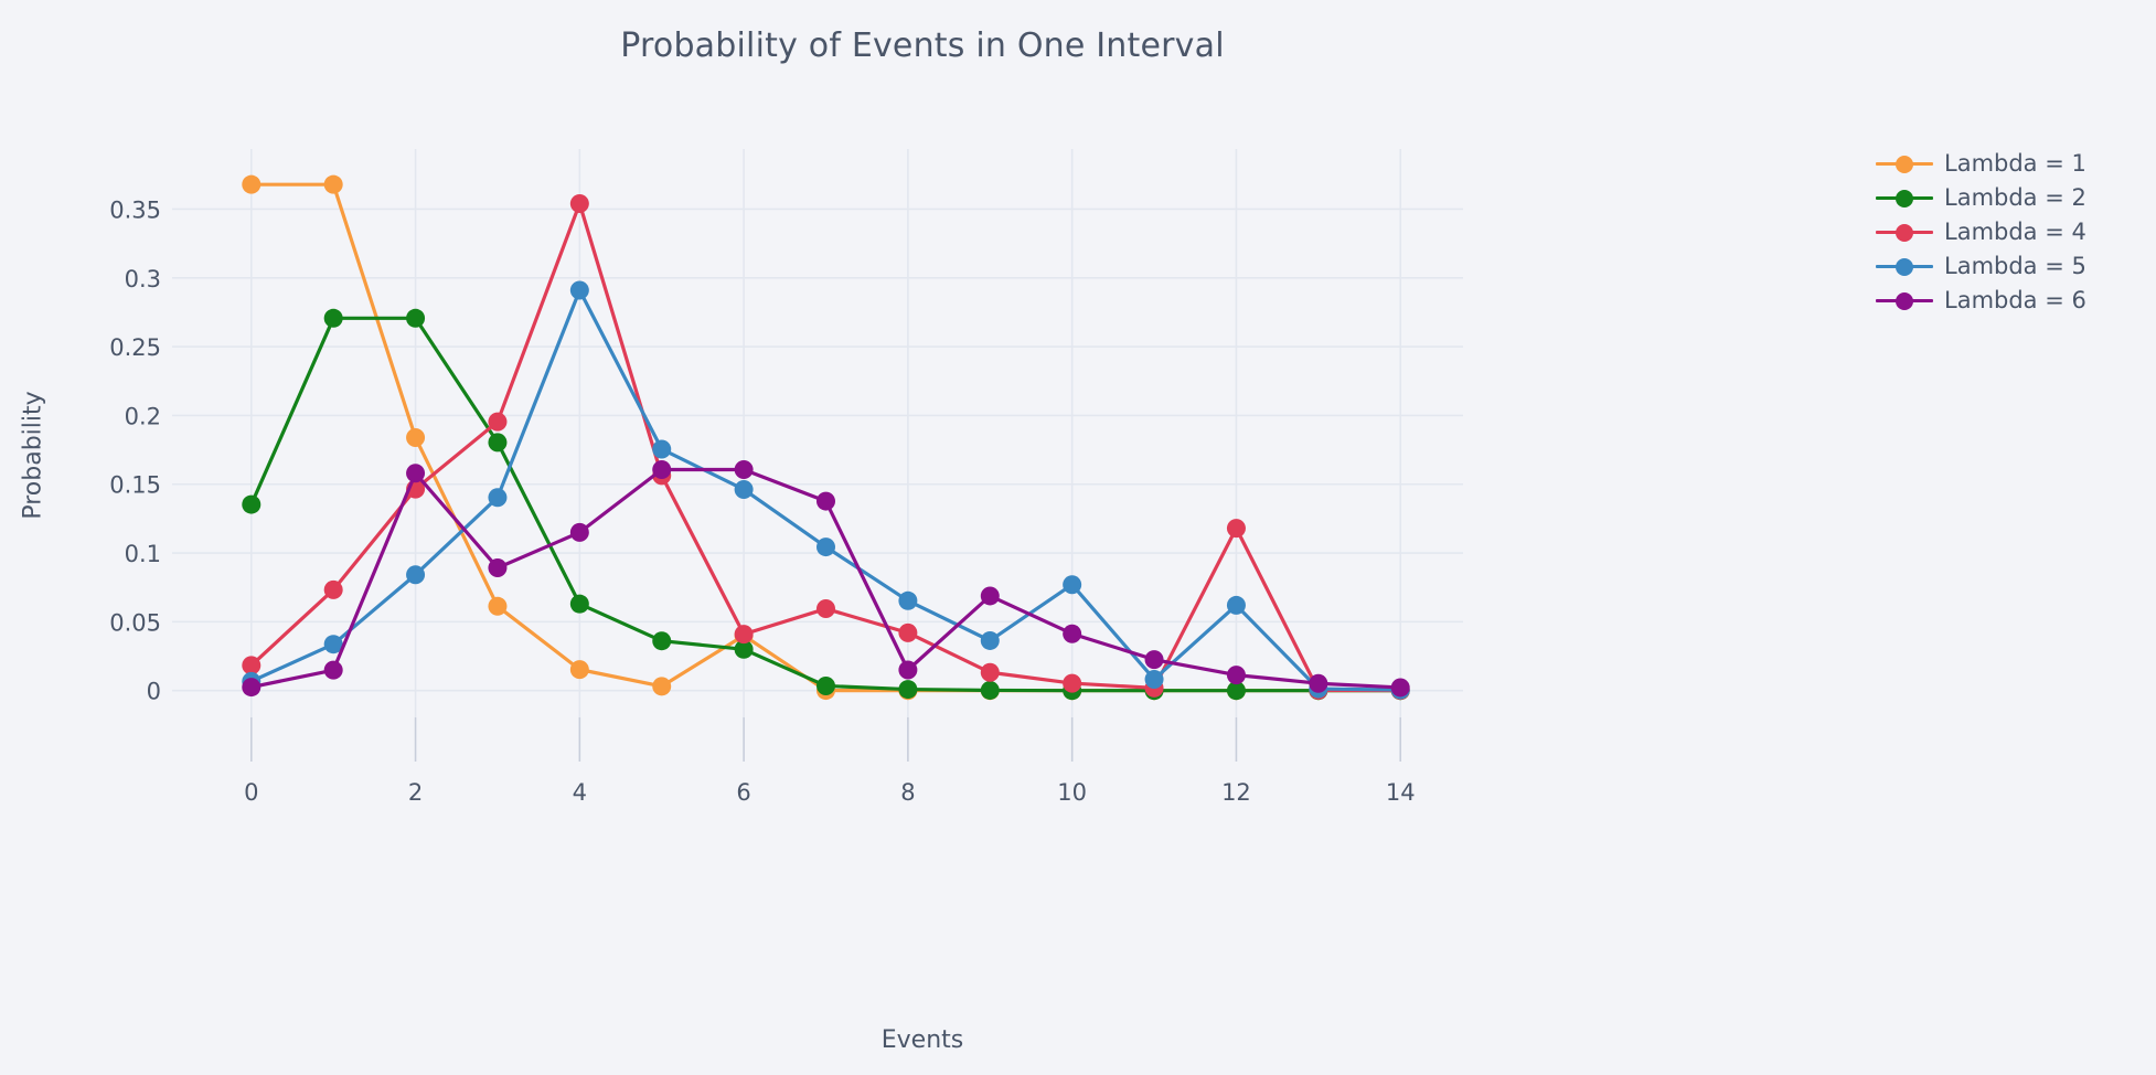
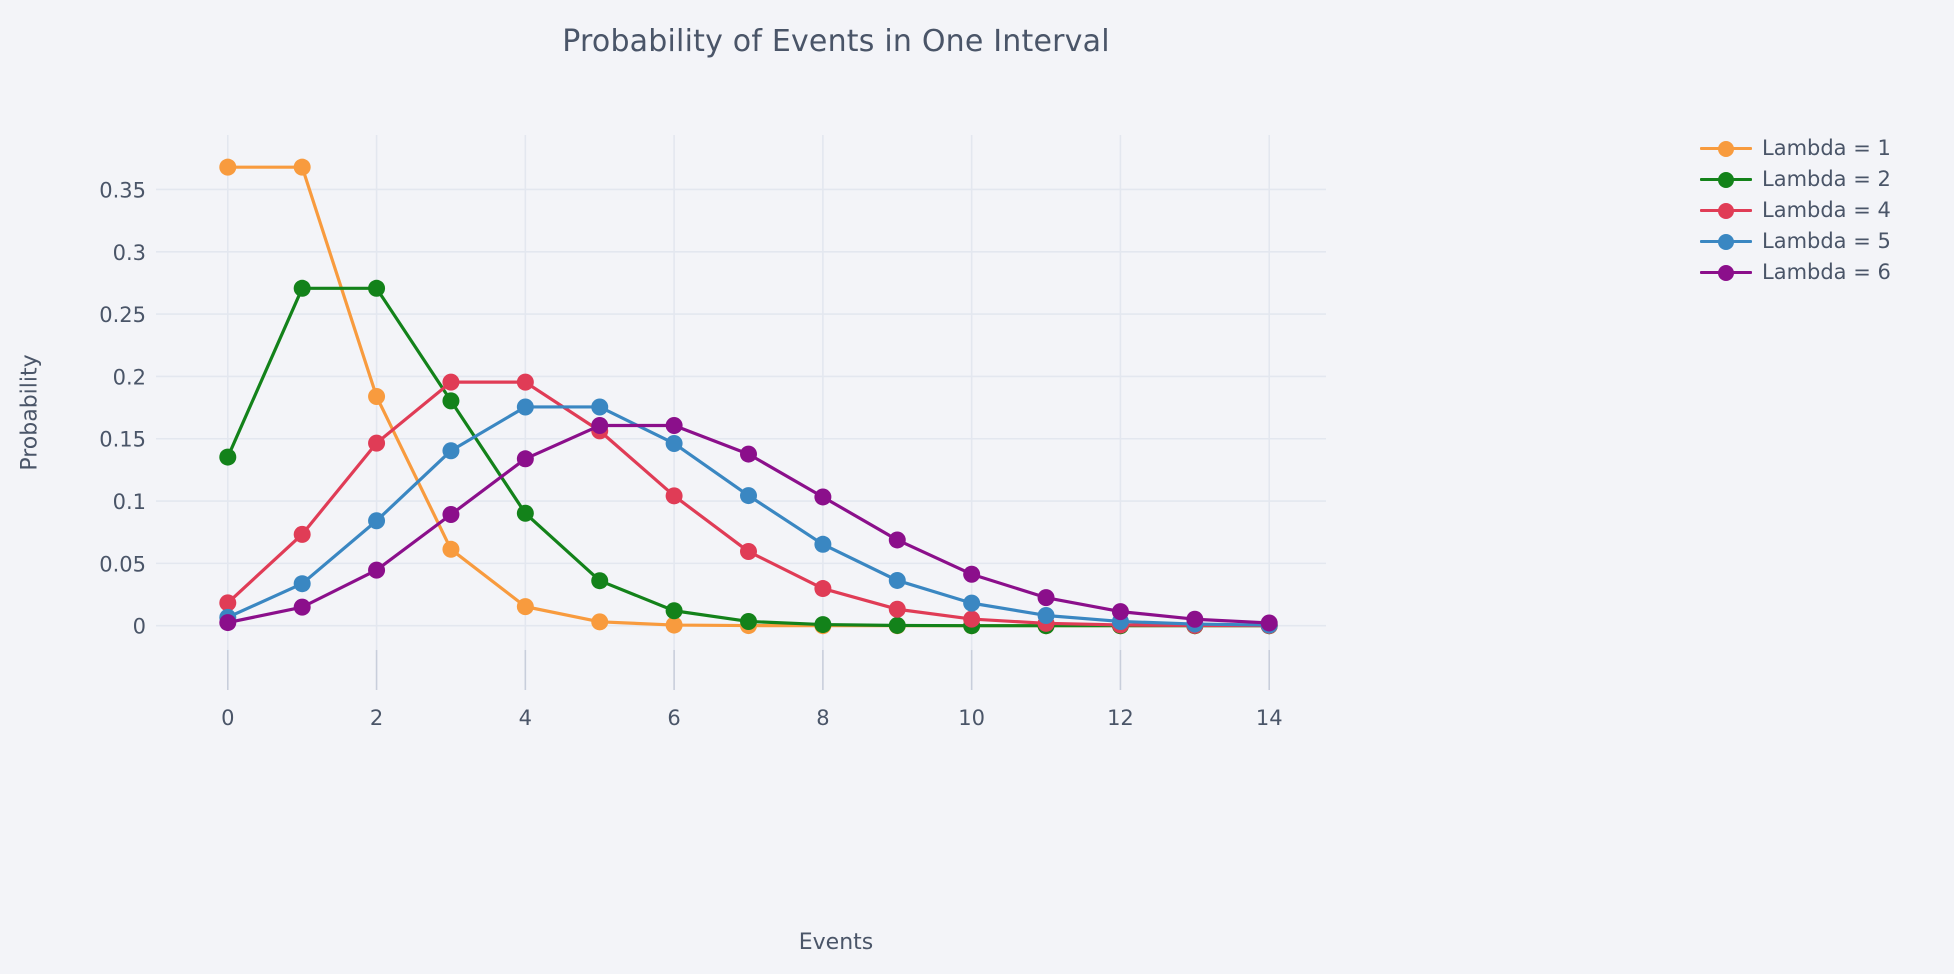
Lambda = 6/2: 0.158 -> 0.045
Lambda = 2/4: 0.063 -> 0.090
Lambda = 4/4: 0.354 -> 0.195
Lambda = 5/4: 0.291 -> 0.175
Lambda = 6/4: 0.115 -> 0.134
Lambda = 1/6: 0.040 -> 0.001
Lambda = 2/6: 0.030 -> 0.012
Lambda = 4/6: 0.041 -> 0.104
Lambda = 4/8: 0.042 -> 0.030
Lambda = 6/8: 0.015 -> 0.103
Lambda = 5/10: 0.077 -> 0.018
Lambda = 4/12: 0.118 -> 0.001
Lambda = 5/12: 0.062 -> 0.003
